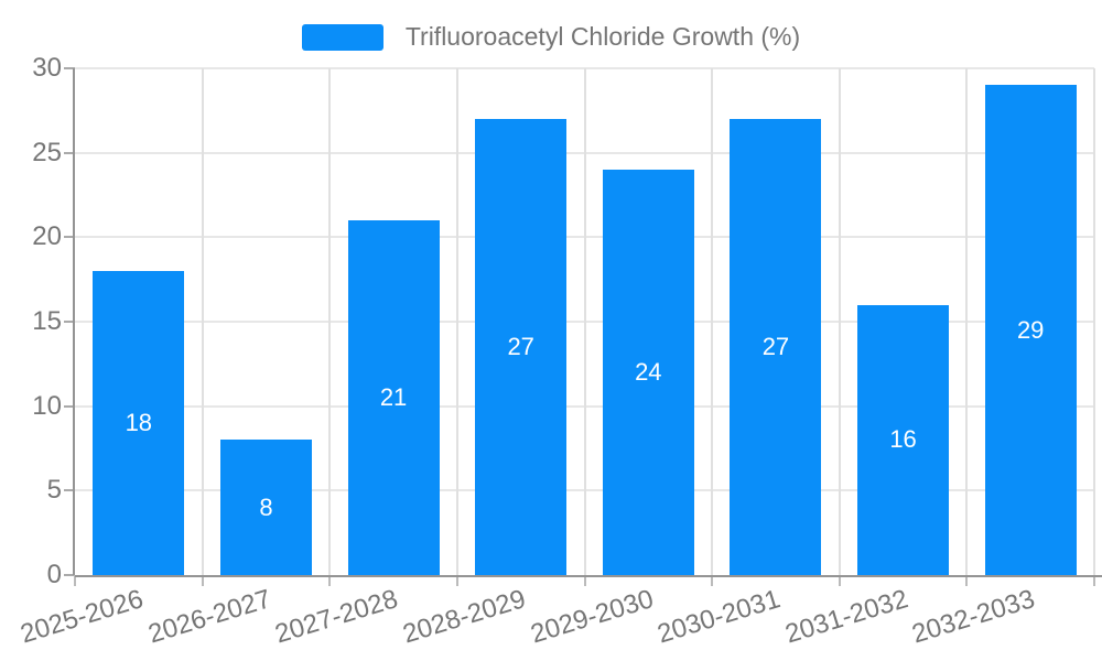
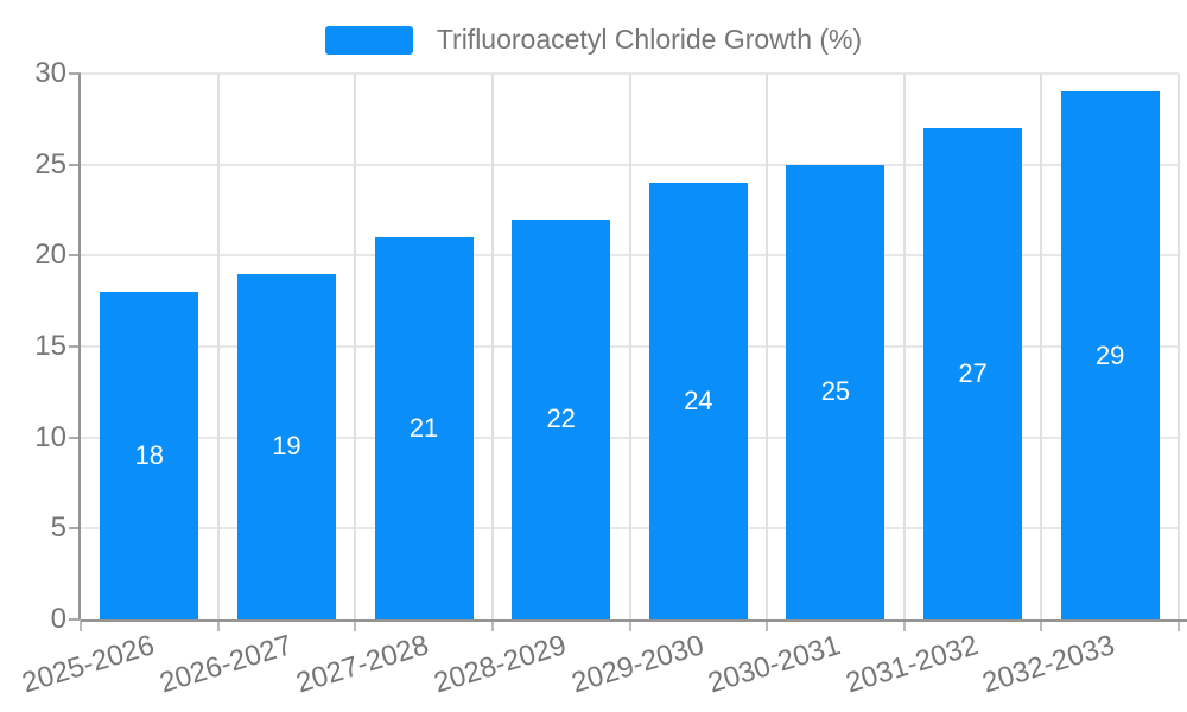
2026-2027: 8 -> 19
2028-2029: 27 -> 22
2030-2031: 27 -> 25
2031-2032: 16 -> 27
